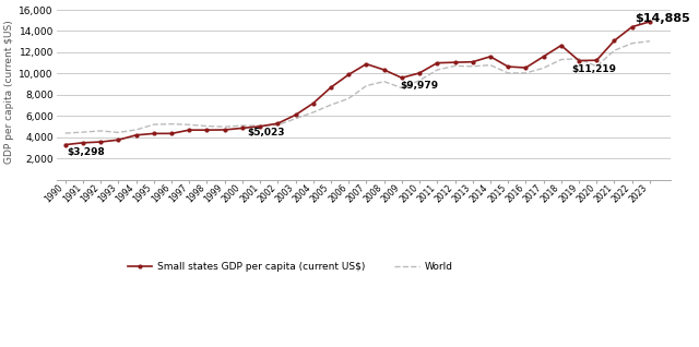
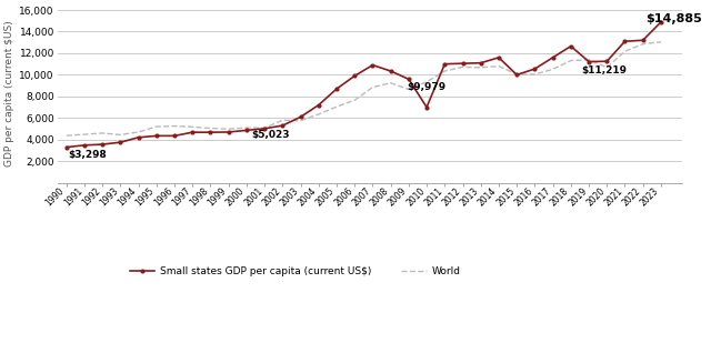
World/2002: 5,200 -> 5,800
Small states GDP per capita (current US$)/2010: 10,000 -> 7,000
Small states GDP per capita (current US$)/2015: 10,600 -> 10,000
Small states GDP per capita (current US$)/2022: 14,400 -> 13,200
